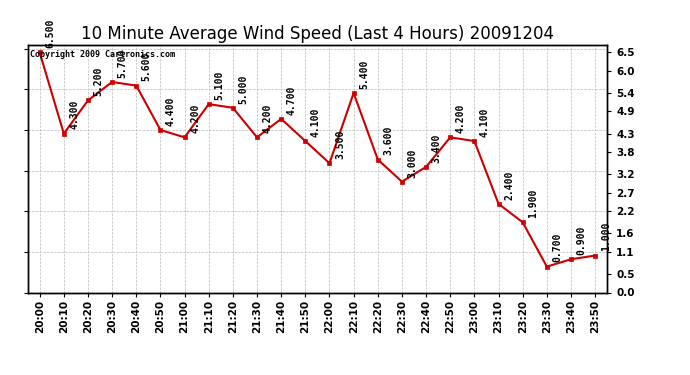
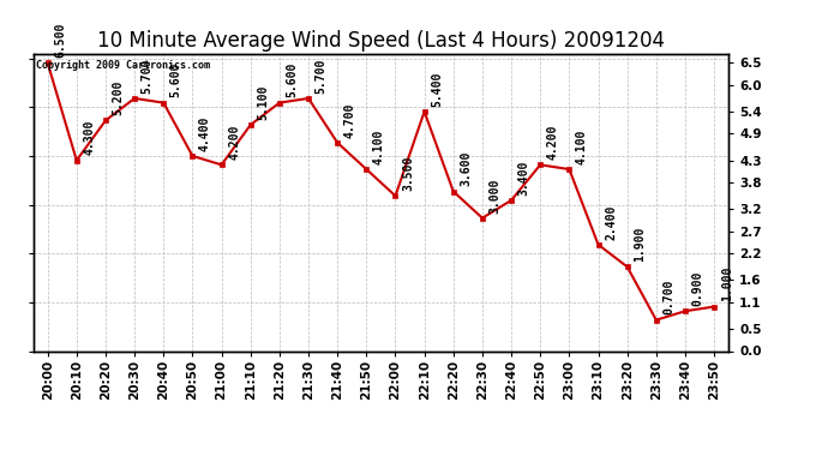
21:20: 5.000 -> 5.600
21:30: 4.200 -> 5.700
